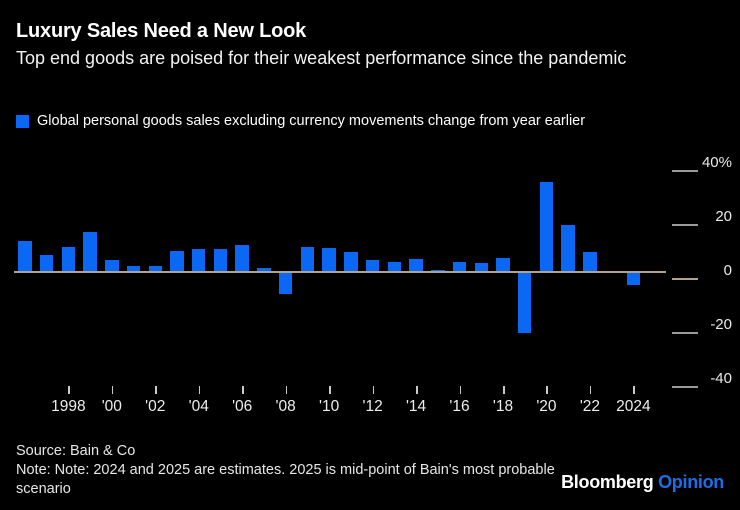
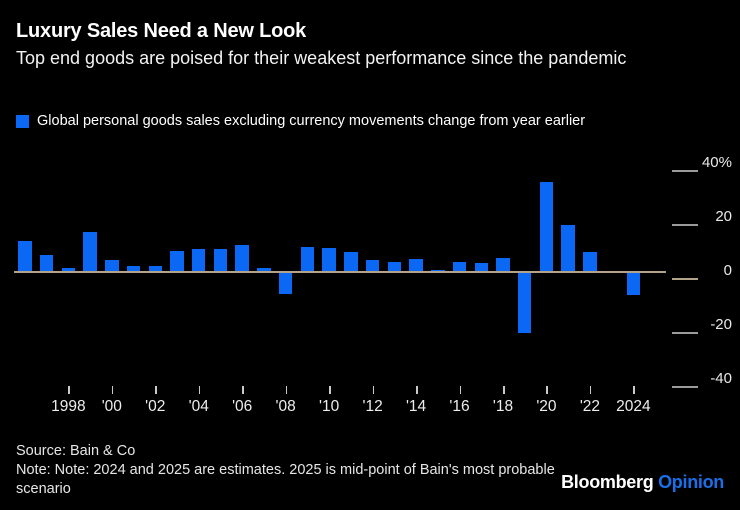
1998: 9% -> 1%
2024: -5% -> -9%
